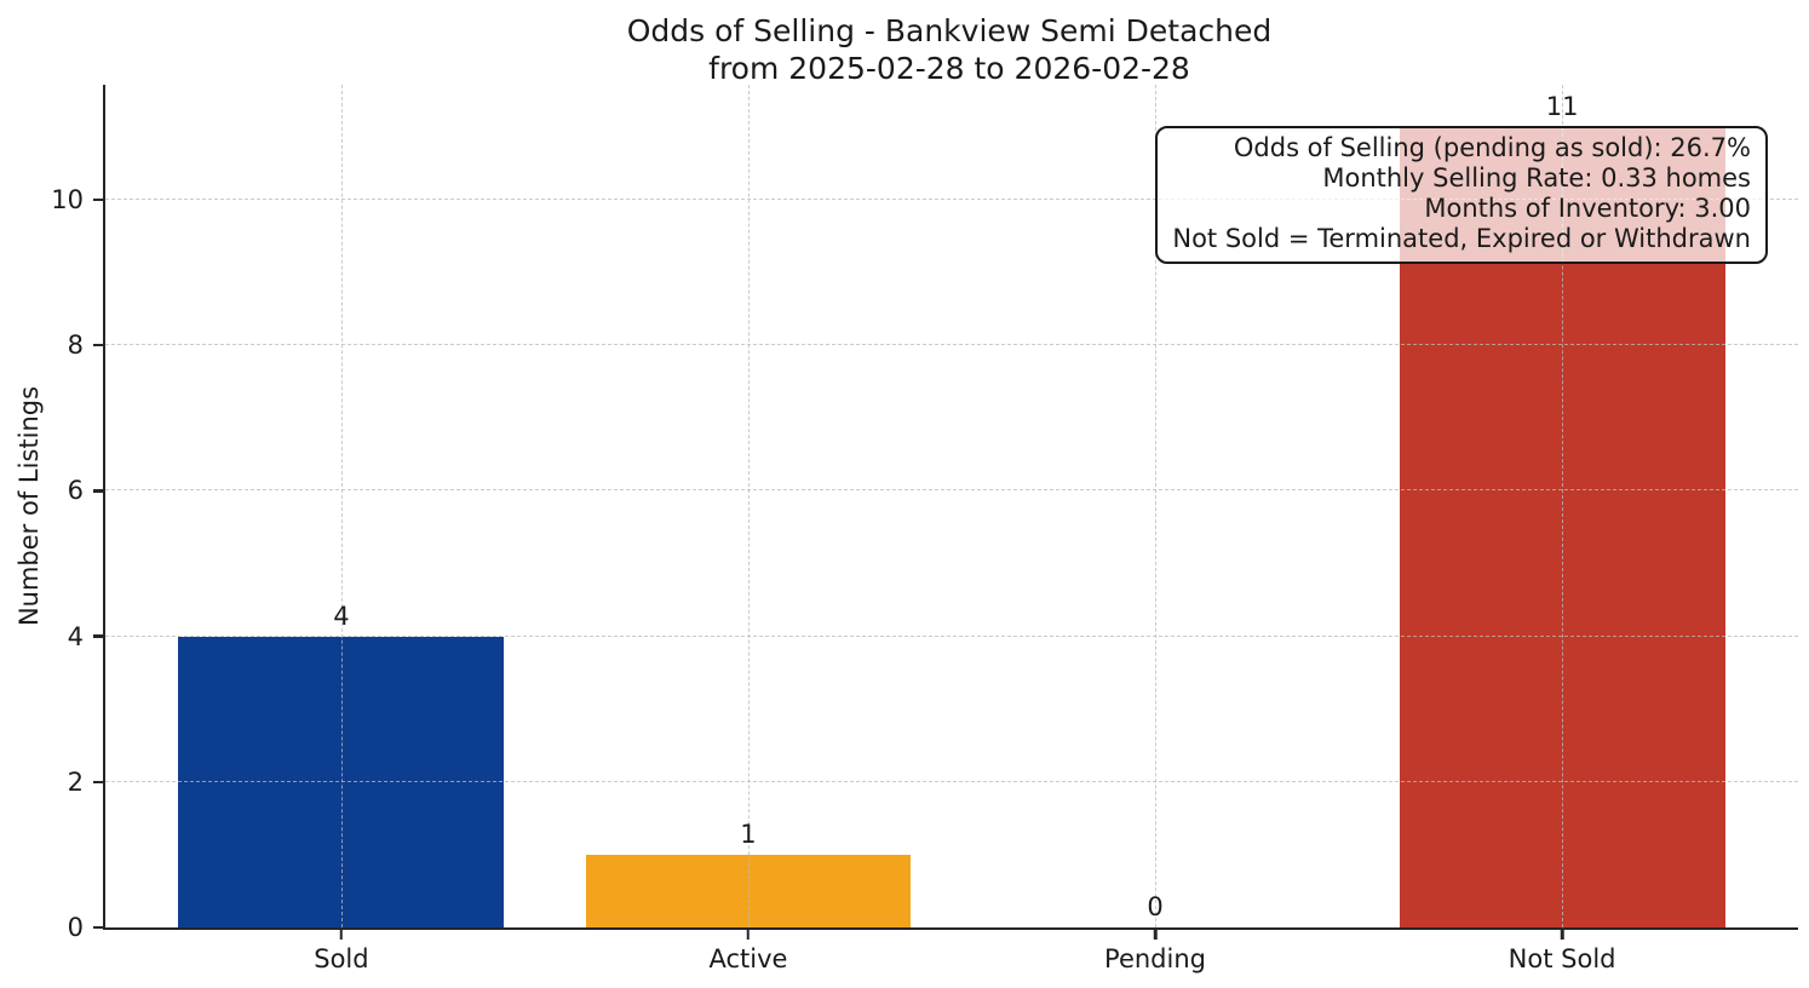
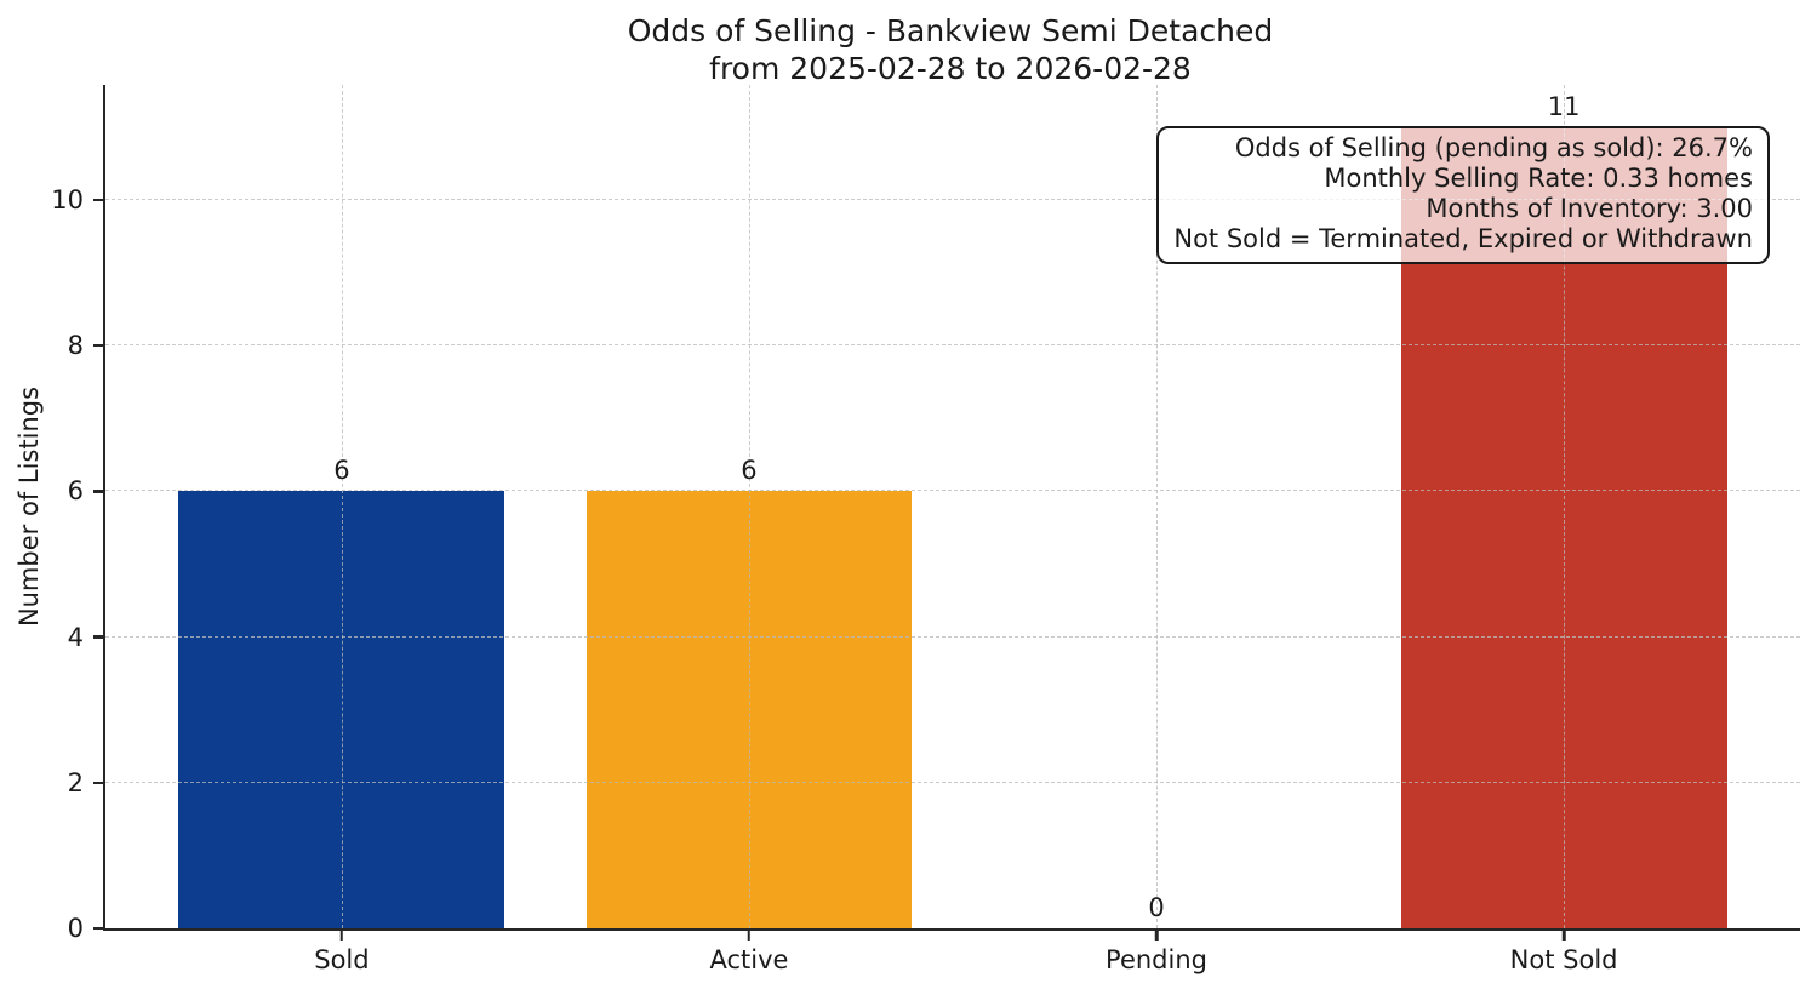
Sold: 4 -> 6
Active: 1 -> 6
